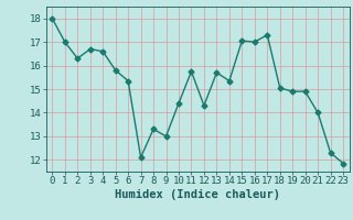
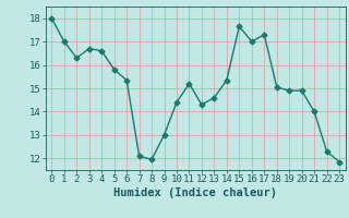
8: 13.30 -> 11.95
11: 15.75 -> 15.20
13: 15.70 -> 14.60
15: 17.05 -> 17.65
